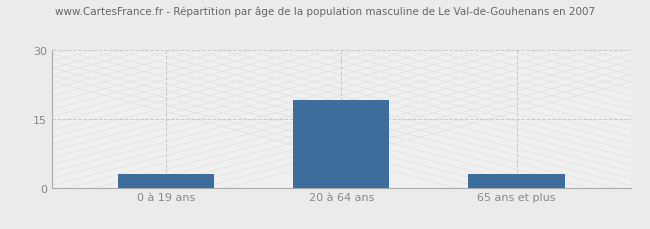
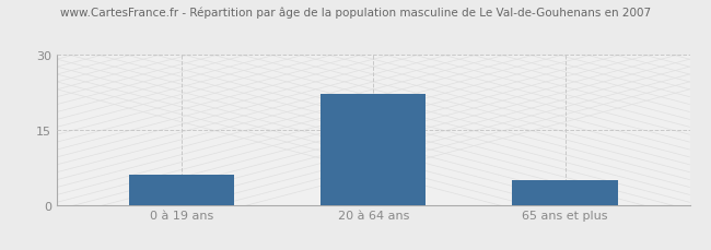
0 à 19 ans: 3 -> 6
20 à 64 ans: 19 -> 22
65 ans et plus: 3 -> 5
